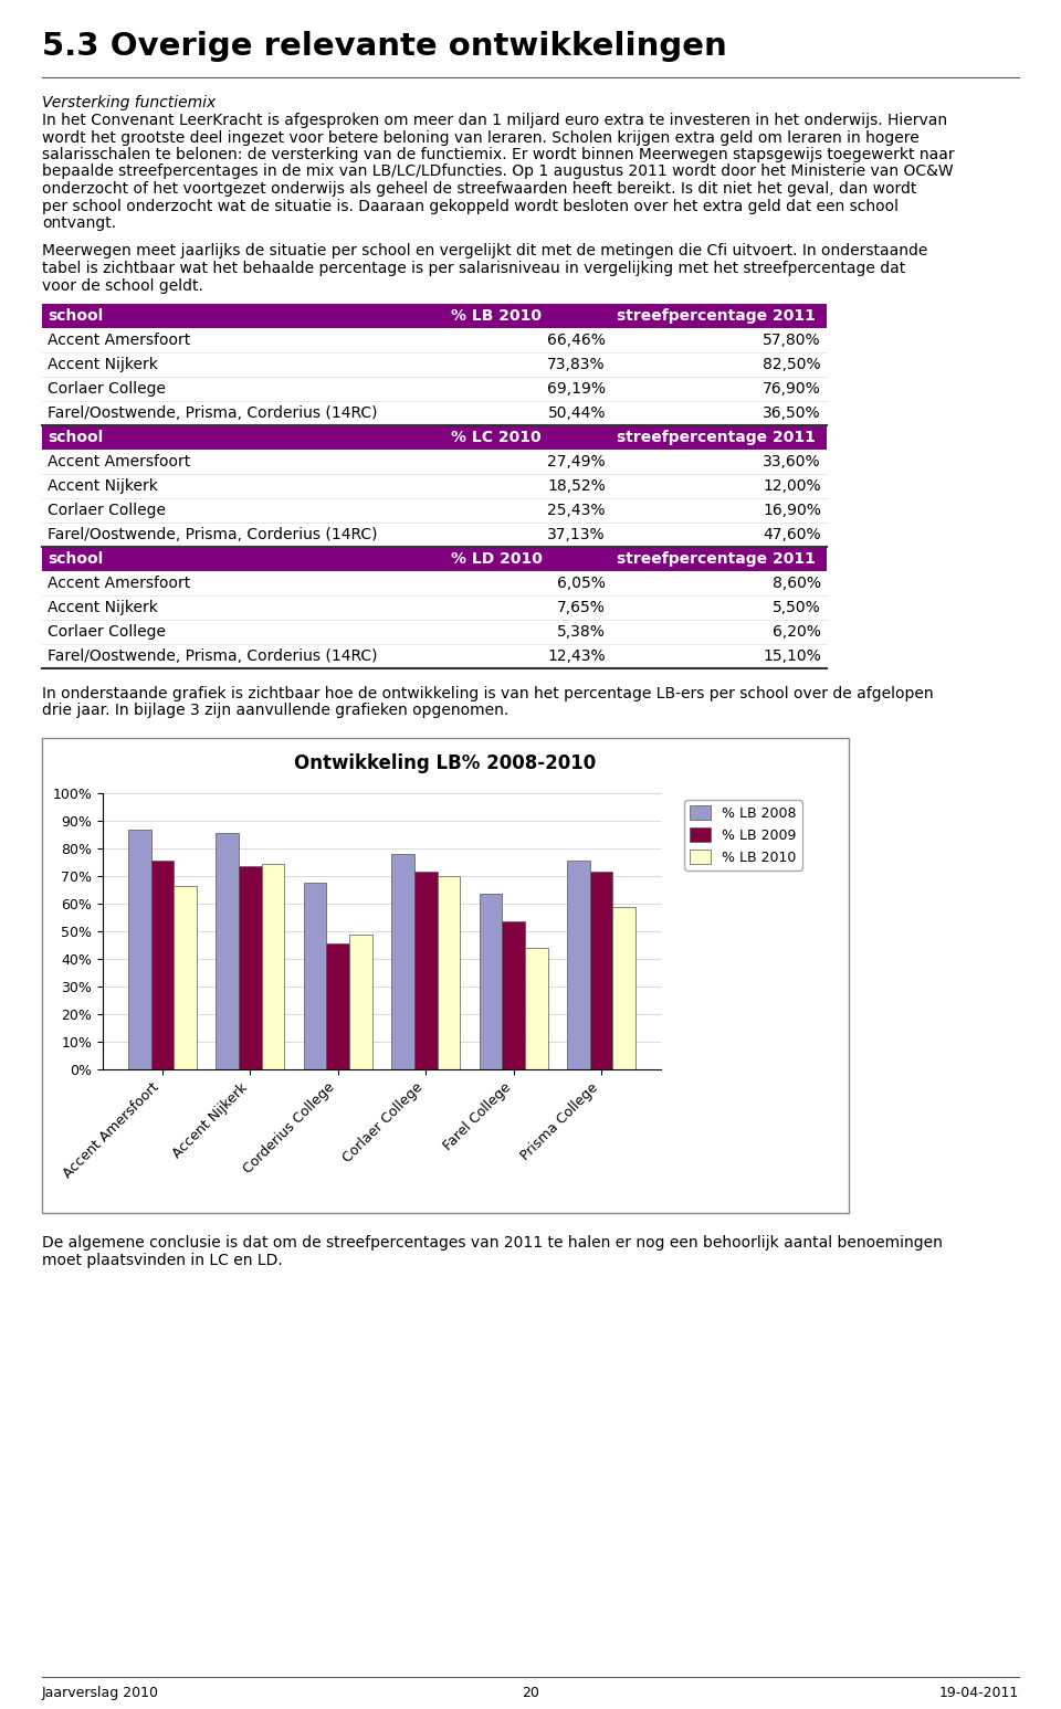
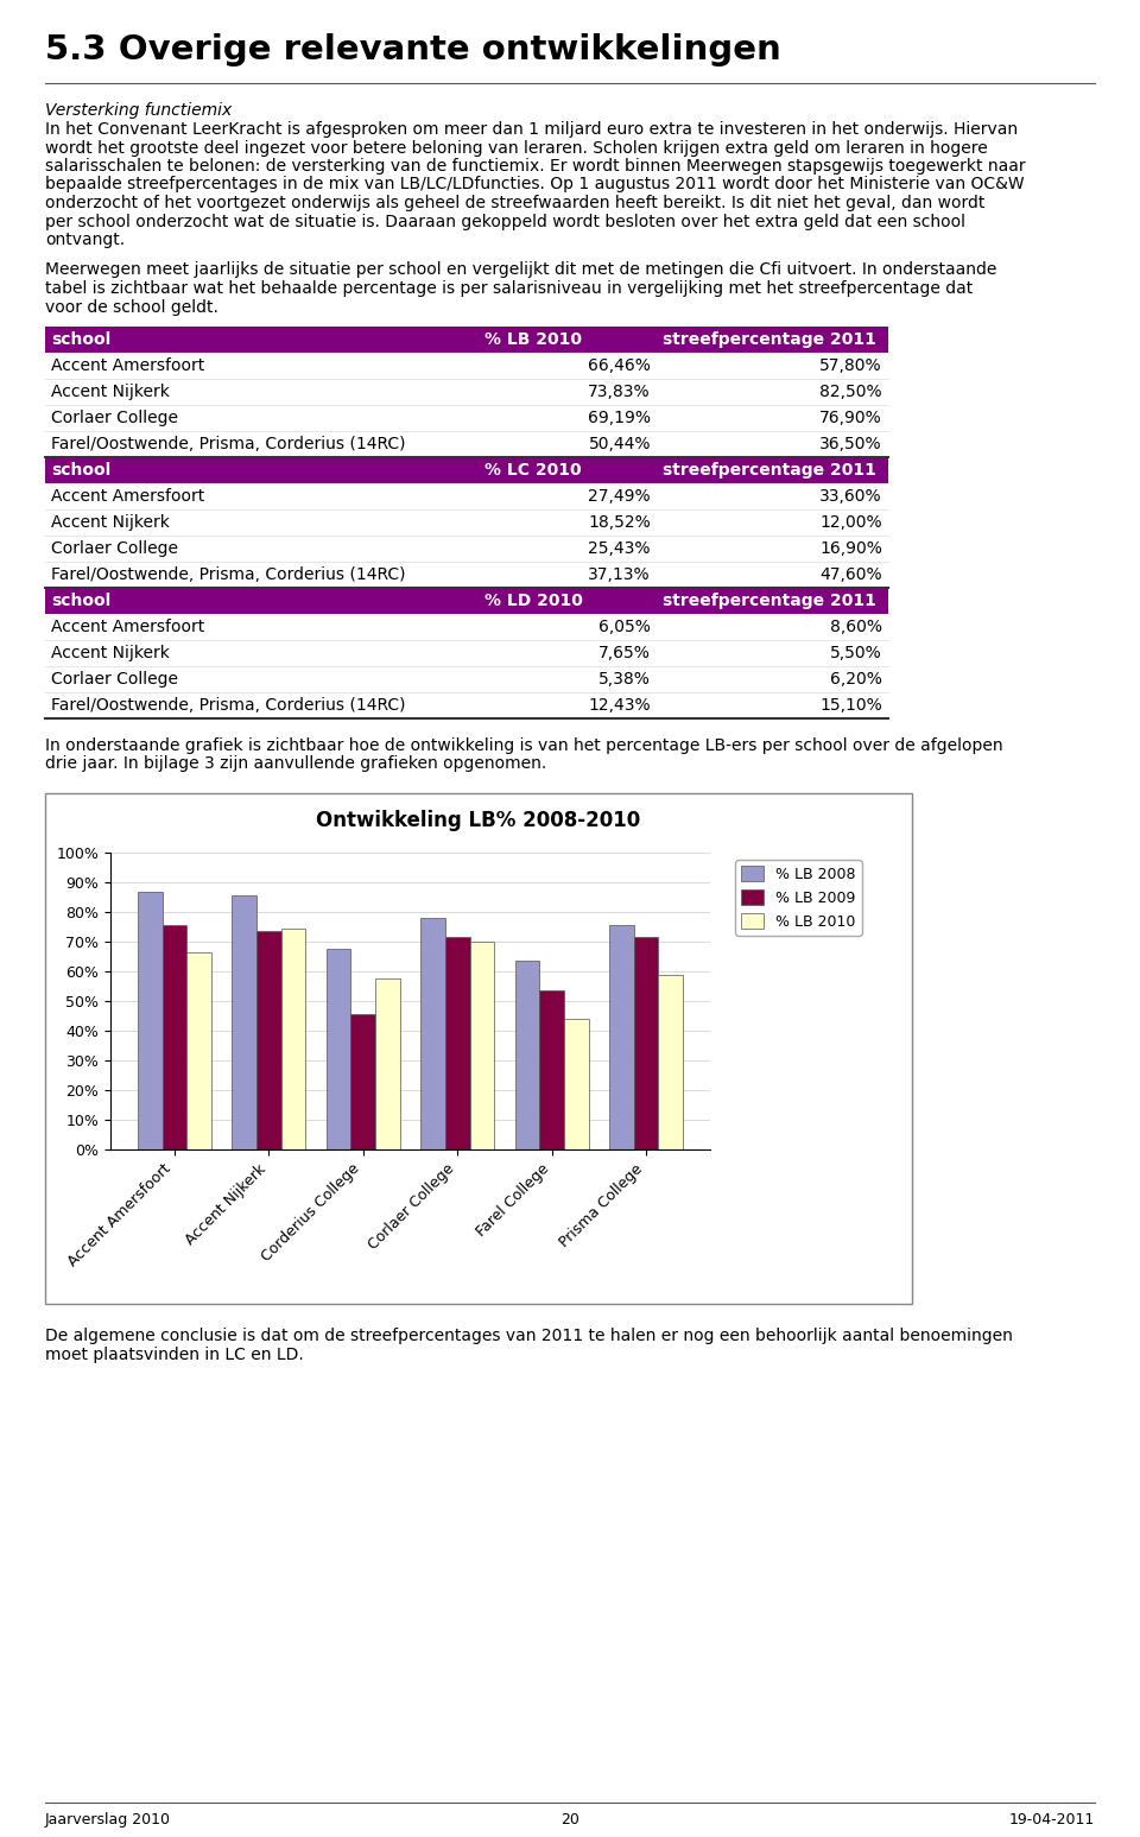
% LB 2010/Corderius College: 49.0% -> 57.5%
